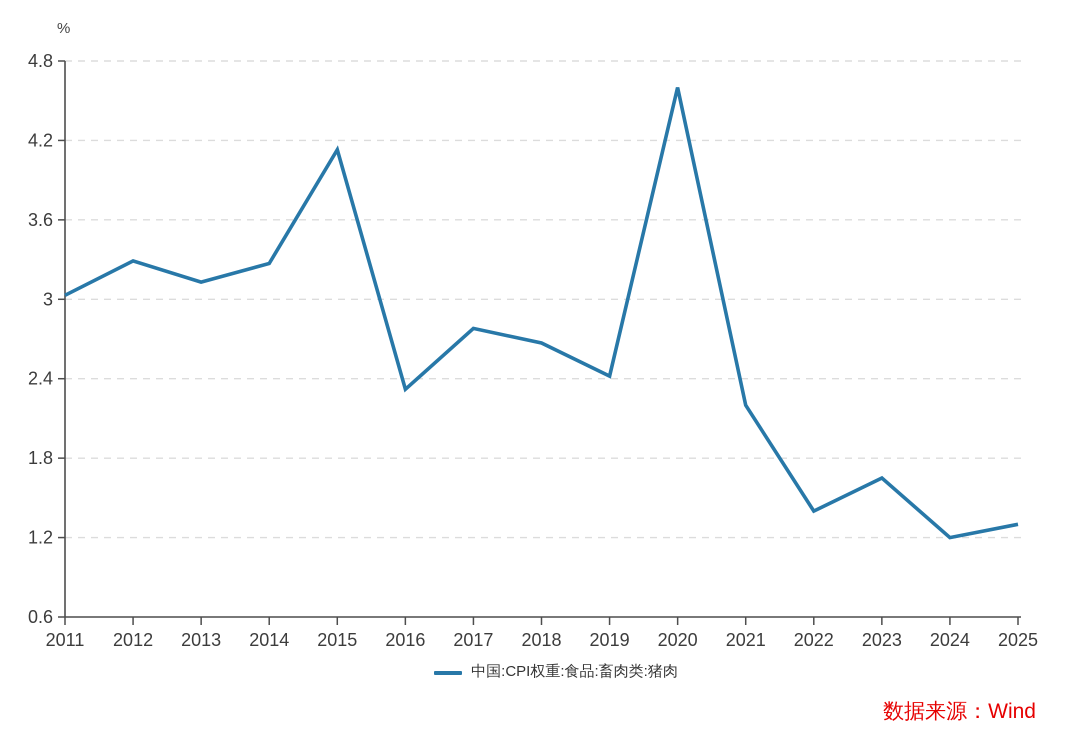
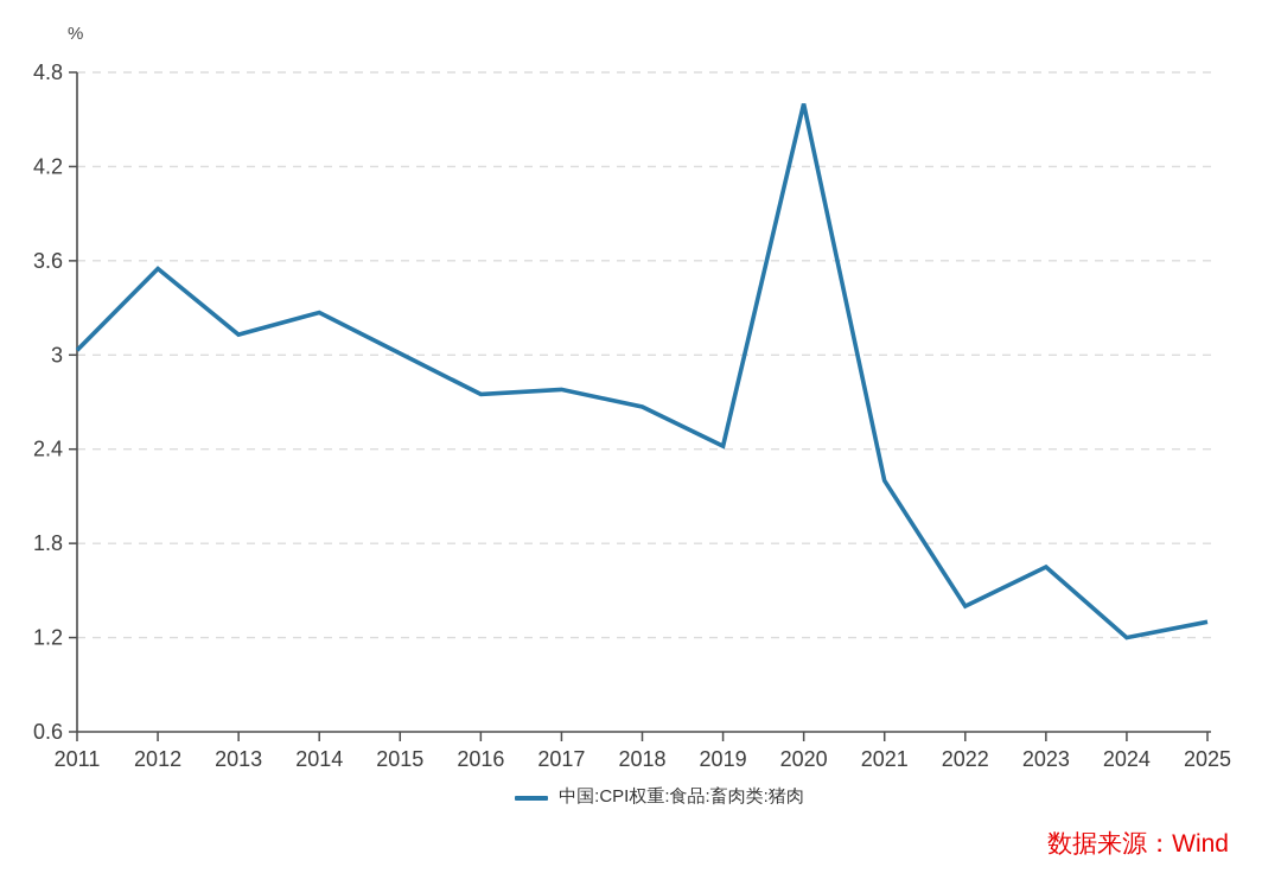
2012: 3.29 -> 3.55
2015: 4.13 -> 3.01
2016: 2.32 -> 2.75
